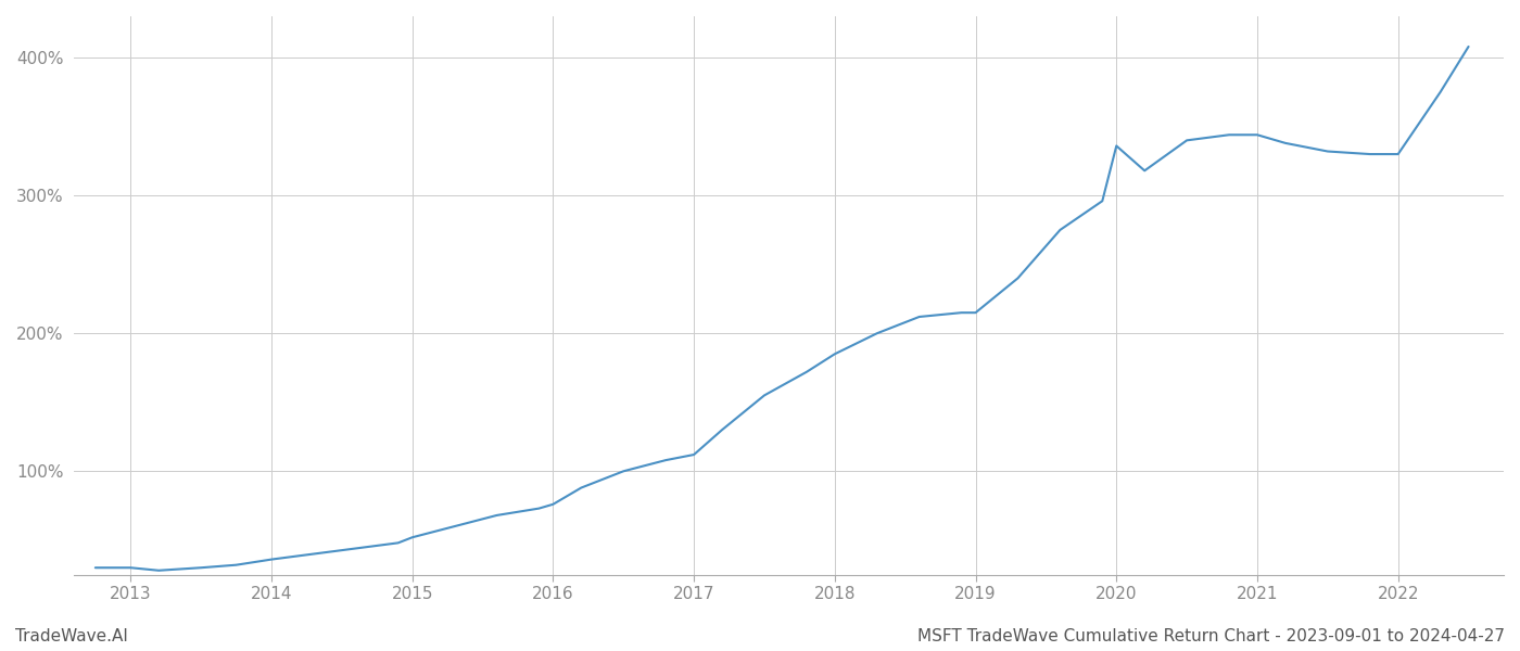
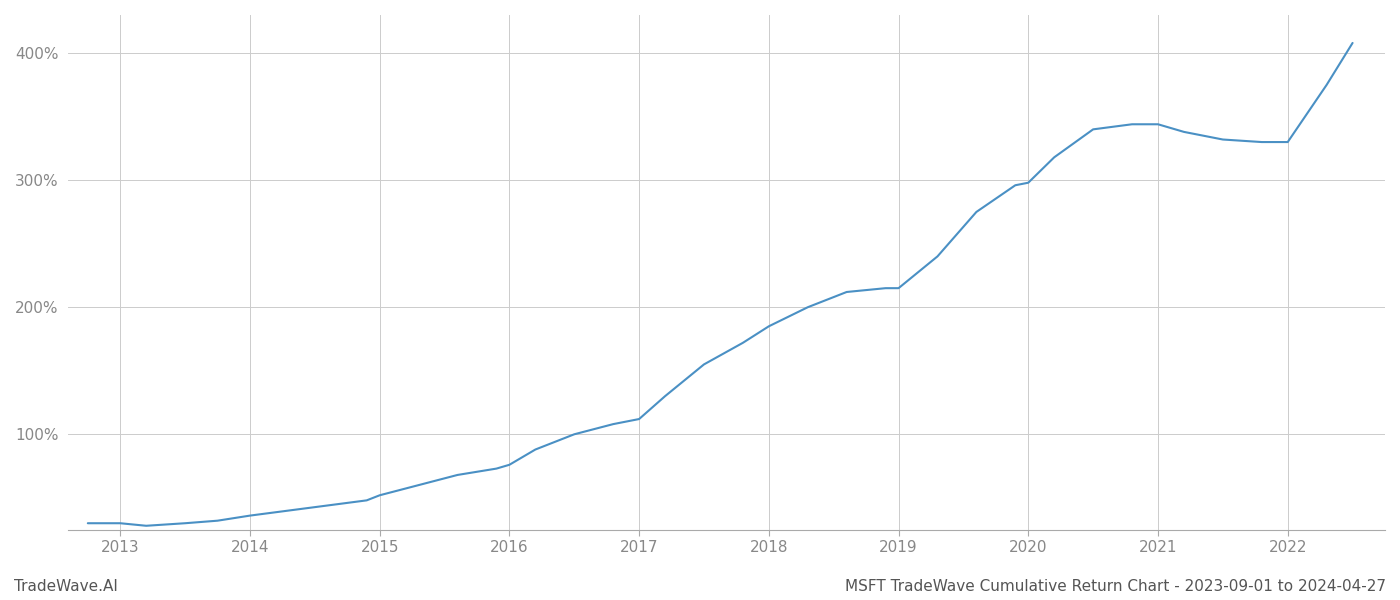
2020: 336% -> 298%
